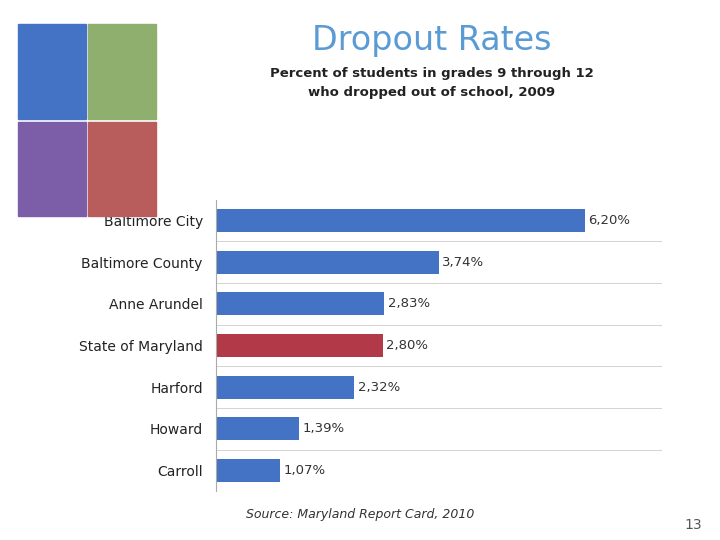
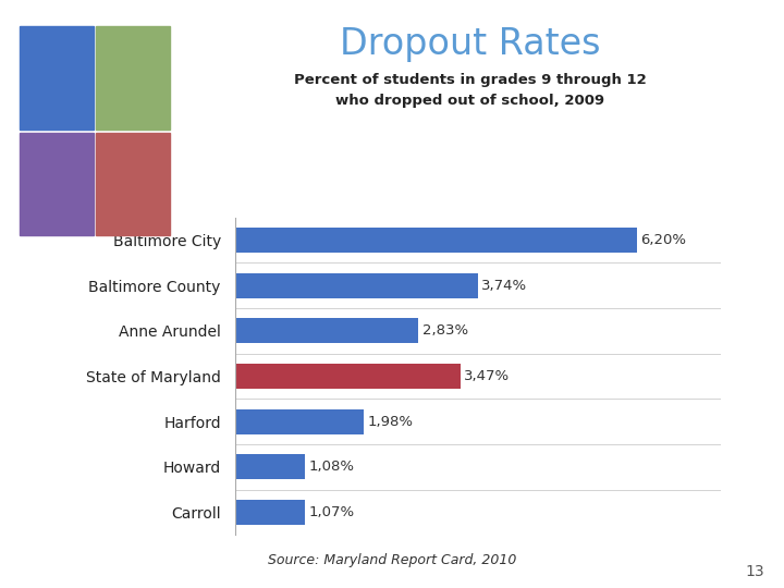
State of Maryland: 2,80% -> 3,47%
Harford: 2,32% -> 1,98%
Howard: 1,39% -> 1,08%
